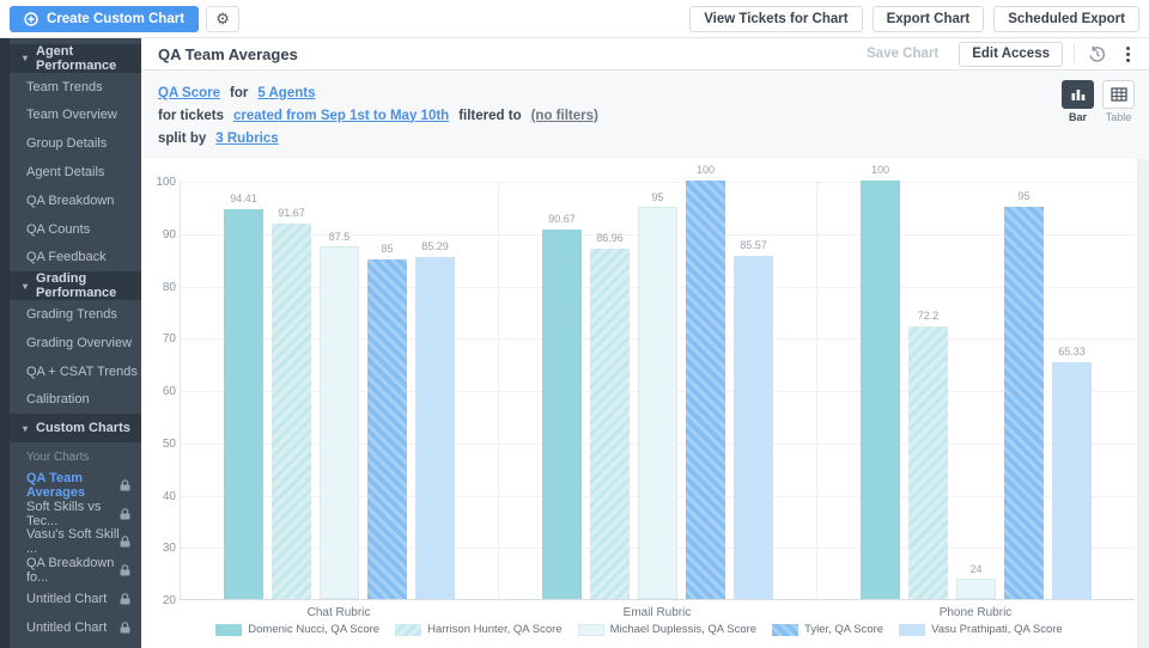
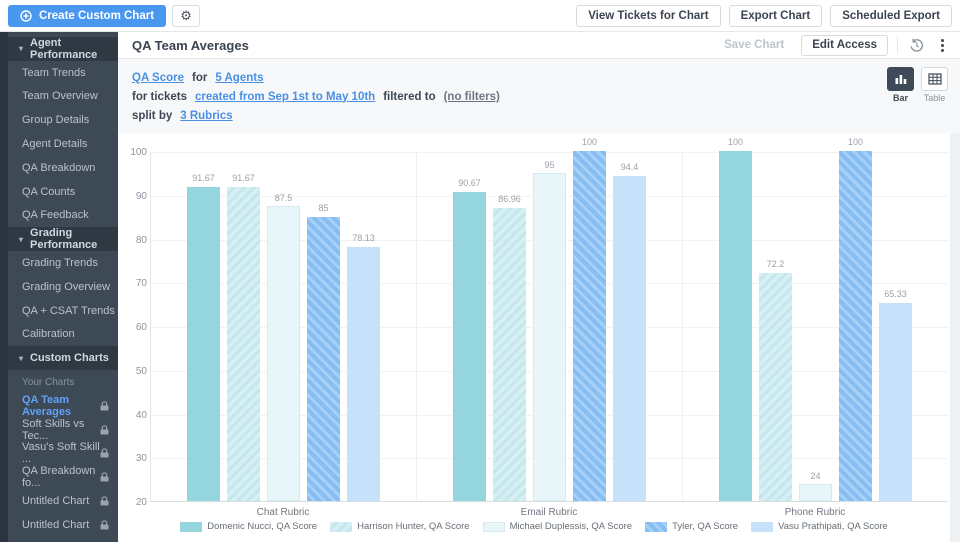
Domenic Nucci, QA Score/Chat Rubric: 94.41 -> 91.67
Vasu Prathipati, QA Score/Chat Rubric: 85.29 -> 78.13
Vasu Prathipati, QA Score/Email Rubric: 85.57 -> 94.4
Tyler, QA Score/Phone Rubric: 95 -> 100
